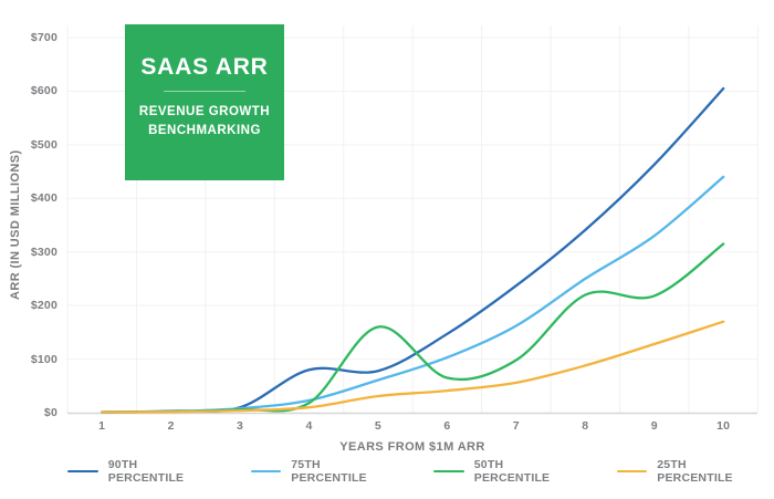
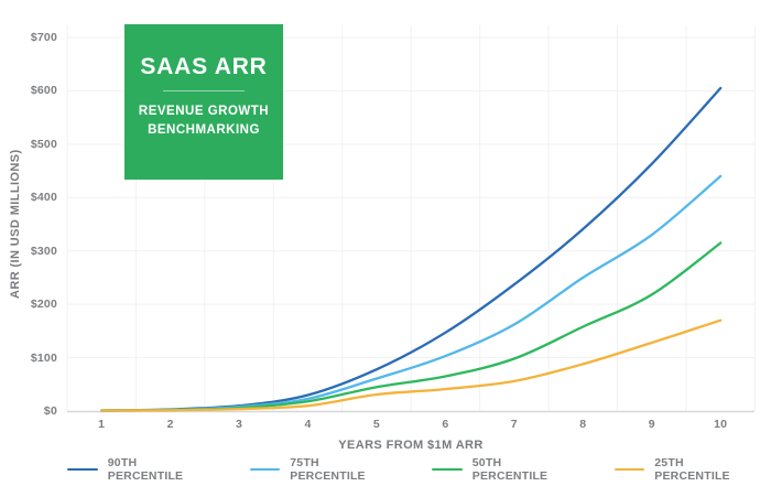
90TH PERCENTILE/4: $80 -> $30
50TH PERCENTILE/5: $160 -> $40
50TH PERCENTILE/8: $220 -> $160
